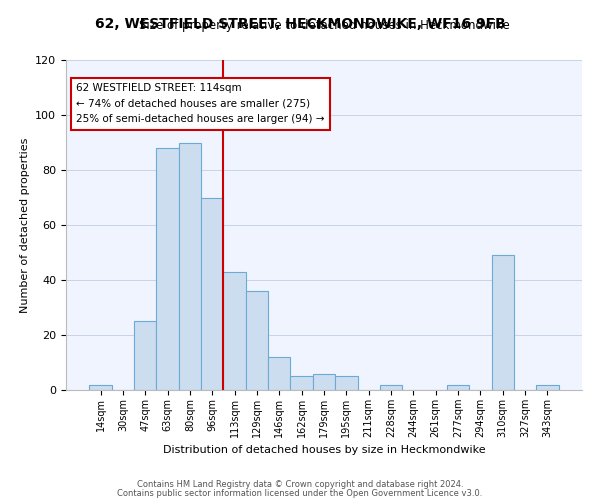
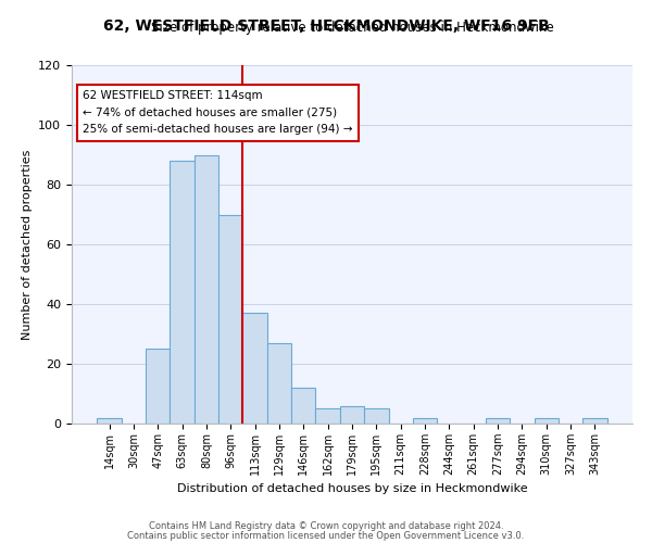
113sqm: 43 -> 37
129sqm: 36 -> 27
310sqm: 49 -> 2
